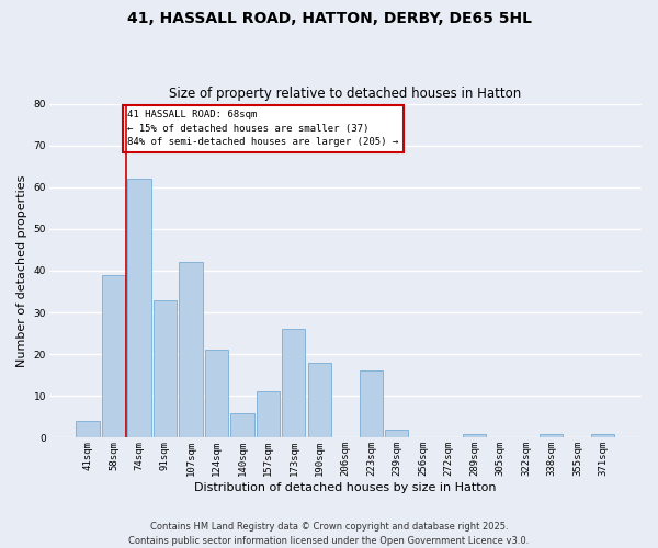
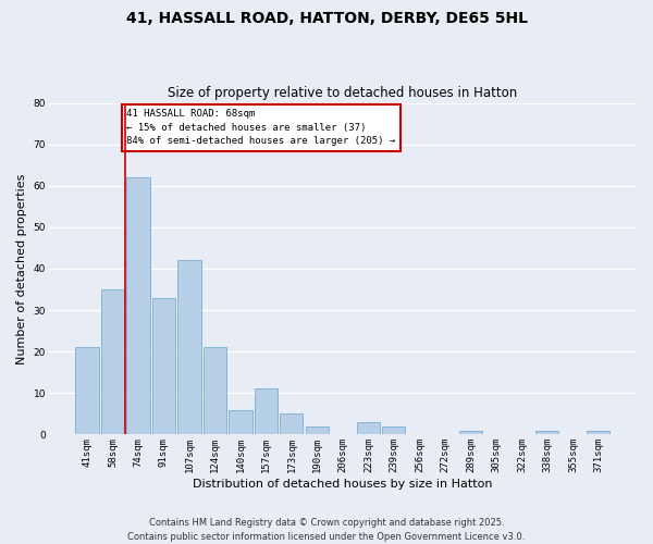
41sqm: 4 -> 21
58sqm: 39 -> 35
173sqm: 26 -> 5
190sqm: 18 -> 2
223sqm: 16 -> 3
